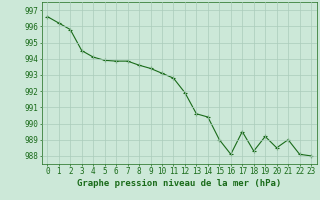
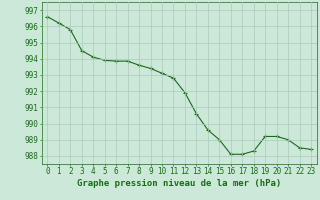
14: 990.4 -> 989.6
17: 989.5 -> 988.1
20: 988.5 -> 989.2
22: 988.1 -> 988.5
23: 988.0 -> 988.4
